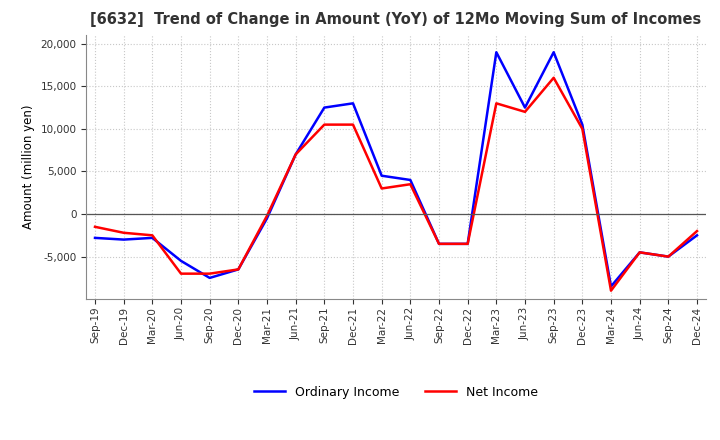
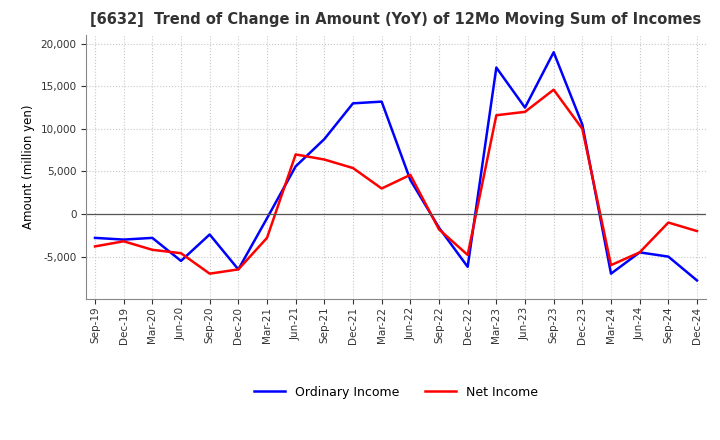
Net Income/Sep-19: -1,500 -> -3,800
Net Income/Dec-19: -2,200 -> -3,200
Net Income/Mar-20: -2,500 -> -4,200
Net Income/Jun-20: -7,000 -> -4,600
Ordinary Income/Sep-20: -7,500 -> -2,400
Net Income/Mar-21: -200 -> -2,800
Ordinary Income/Jun-21: 7,000 -> 5,600
Ordinary Income/Sep-21: 12,500 -> 8,800
Net Income/Sep-21: 10,500 -> 6,400
Net Income/Dec-21: 10,500 -> 5,400
Ordinary Income/Mar-22: 4,500 -> 13,200
Net Income/Jun-22: 3,500 -> 4,600
Ordinary Income/Sep-22: -3,500 -> -1,600
Net Income/Sep-22: -3,500 -> -1,800
Ordinary Income/Dec-22: -3,500 -> -6,200
Net Income/Dec-22: -3,500 -> -4,800
Ordinary Income/Mar-23: 19,000 -> 17,200
Net Income/Mar-23: 13,000 -> 11,600
Net Income/Sep-23: 16,000 -> 14,600
Ordinary Income/Mar-24: -8,500 -> -7,000
Net Income/Mar-24: -9,000 -> -6,000
Net Income/Sep-24: -5,000 -> -1,000
Ordinary Income/Dec-24: -2,500 -> -7,800
